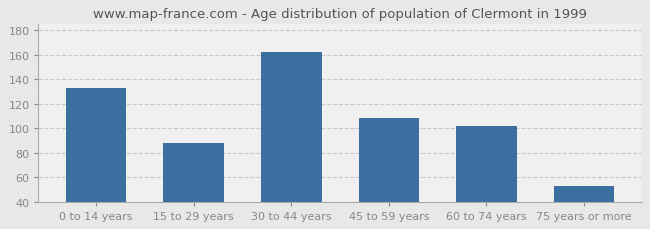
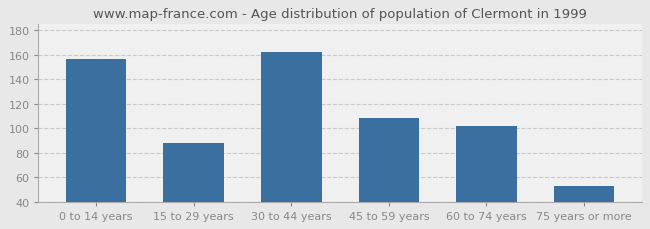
0 to 14 years: 133 -> 157
